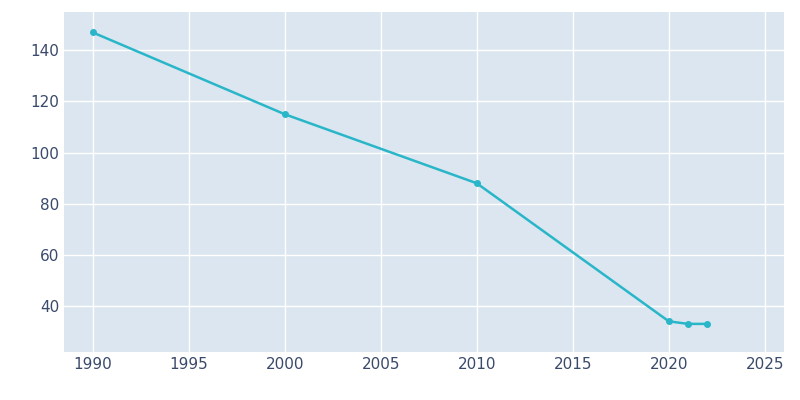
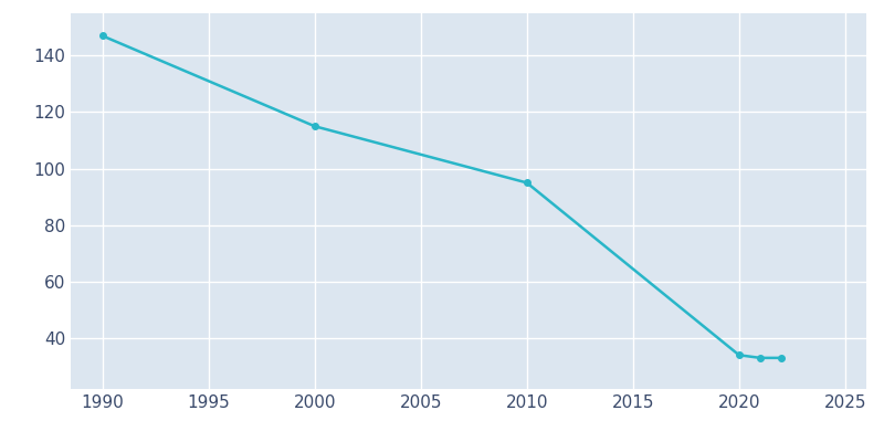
2010: 88 -> 95
